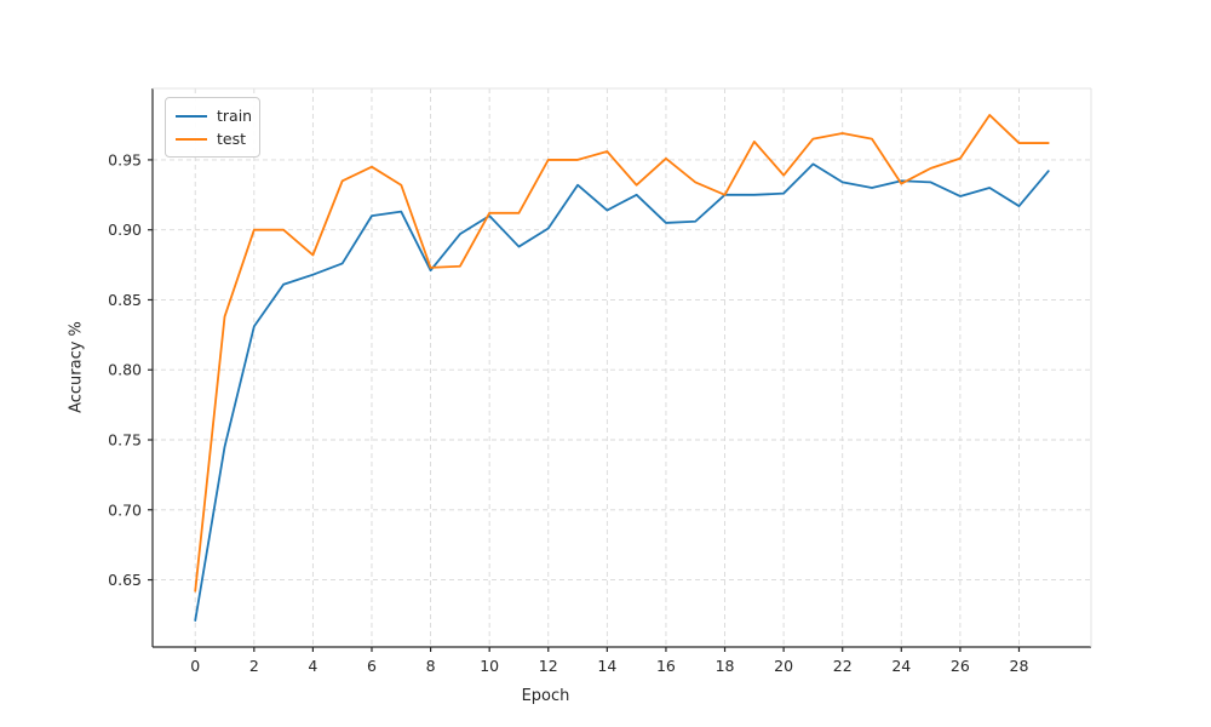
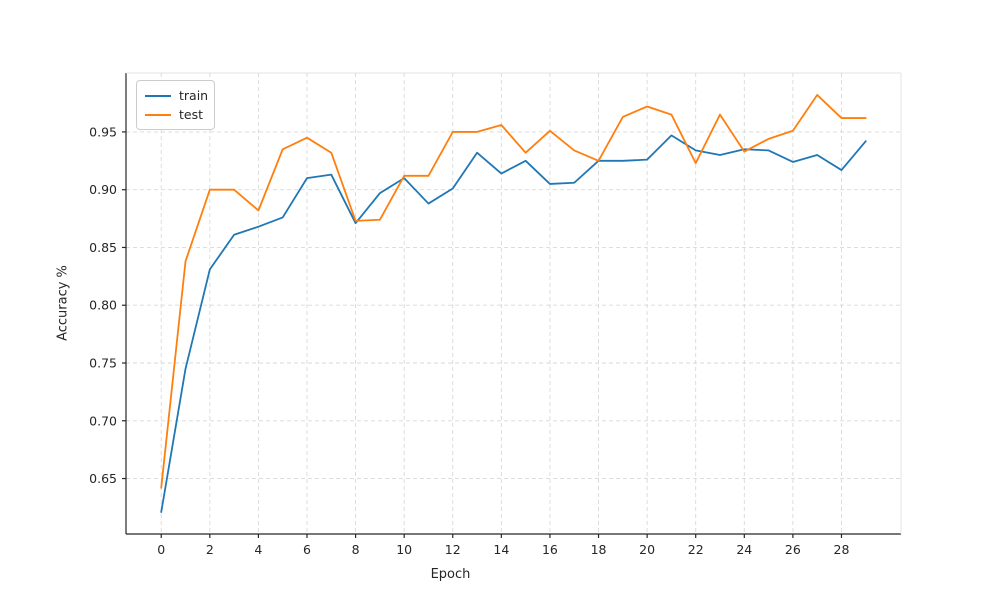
test/20: 0.939 -> 0.972
test/22: 0.969 -> 0.923
